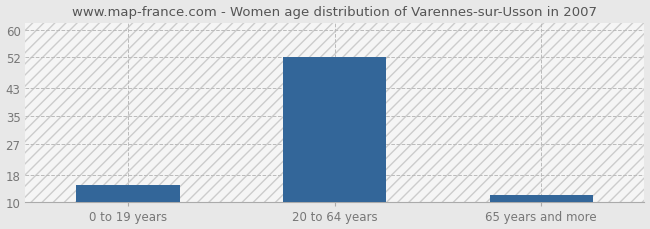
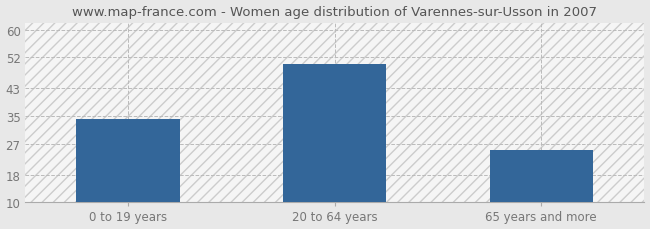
0 to 19 years: 15 -> 34
20 to 64 years: 52 -> 50
65 years and more: 12 -> 25
